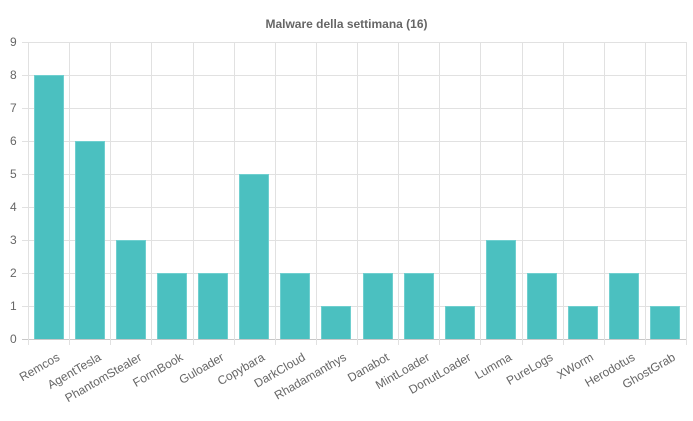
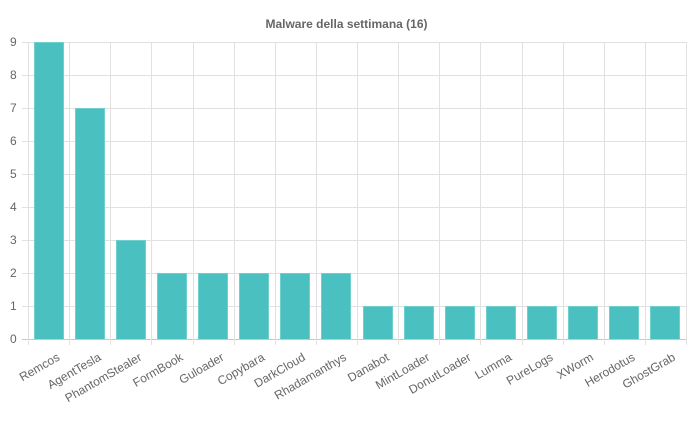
Remcos: 8 -> 9
AgentTesla: 6 -> 7
Copybara: 5 -> 2
Rhadamanthys: 1 -> 2
Danabot: 2 -> 1
MintLoader: 2 -> 1
Lumma: 3 -> 1
PureLogs: 2 -> 1
Herodotus: 2 -> 1
